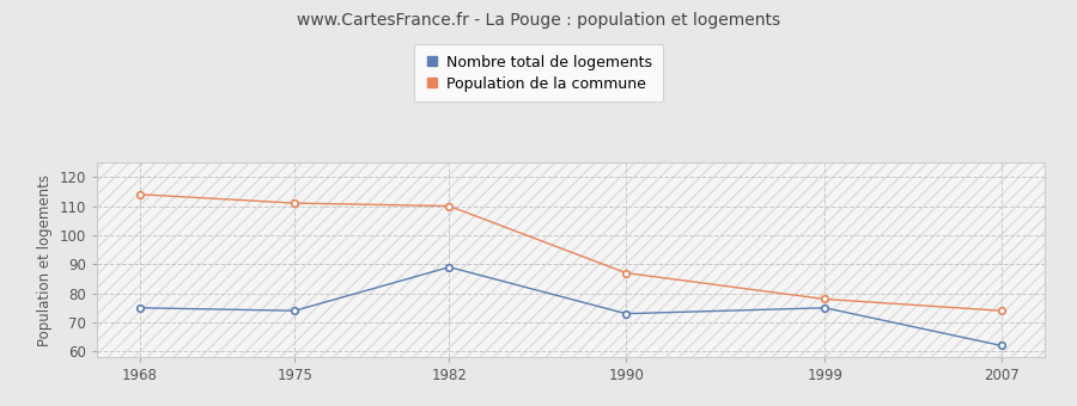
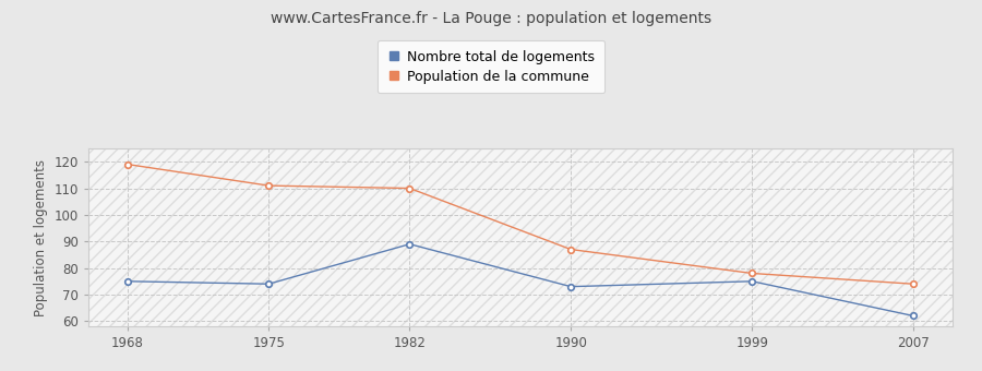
Population de la commune/1968: 114 -> 119
